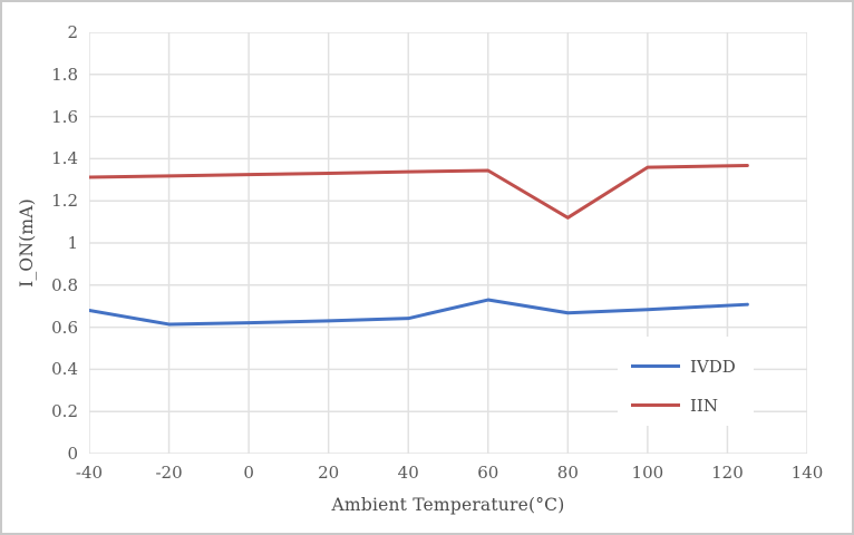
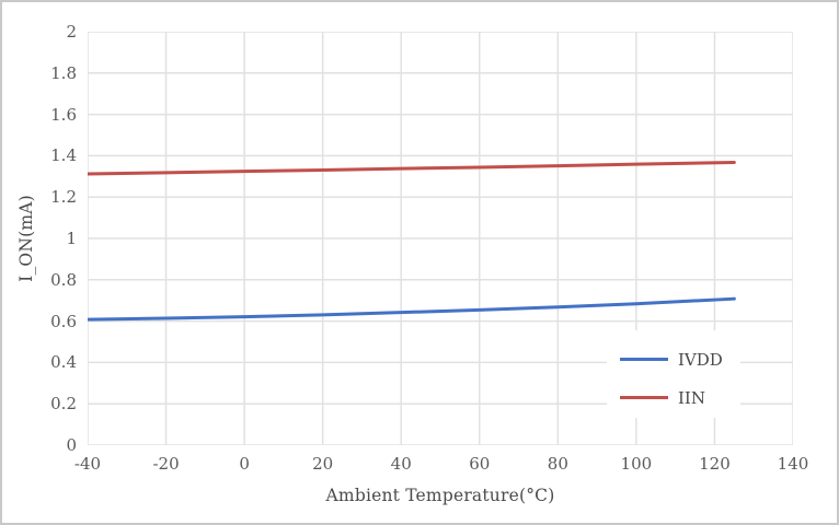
IVDD/-40: 0.68 -> 0.61
IVDD/60: 0.73 -> 0.65
IIN/80: 1.12 -> 1.35
